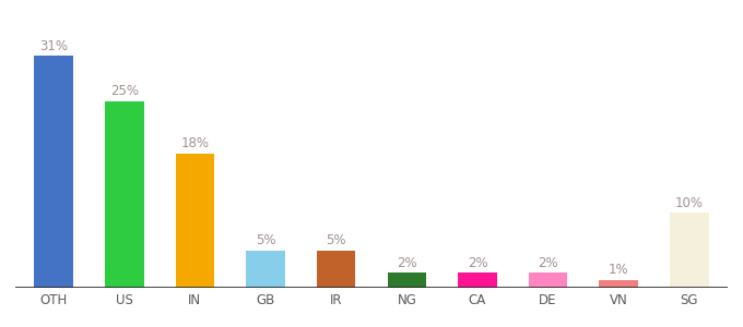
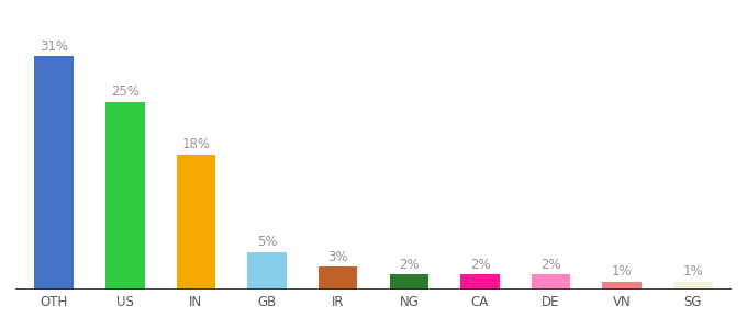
IR: 5% -> 3%
SG: 10% -> 1%
